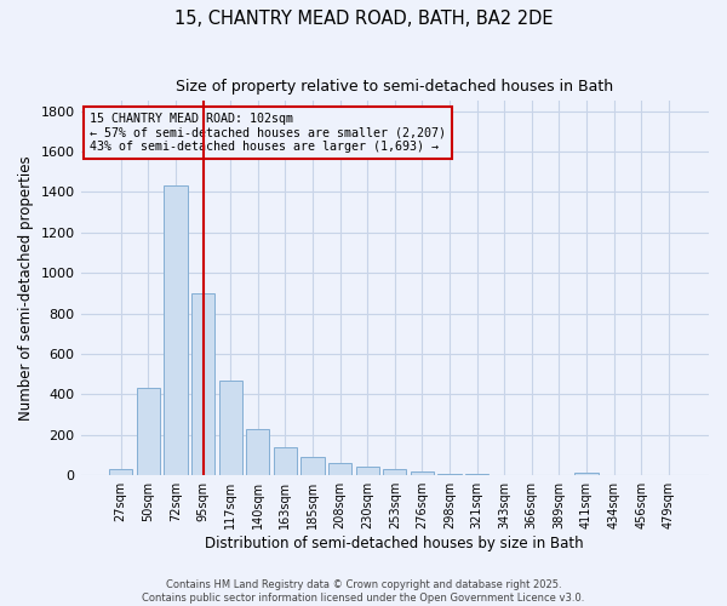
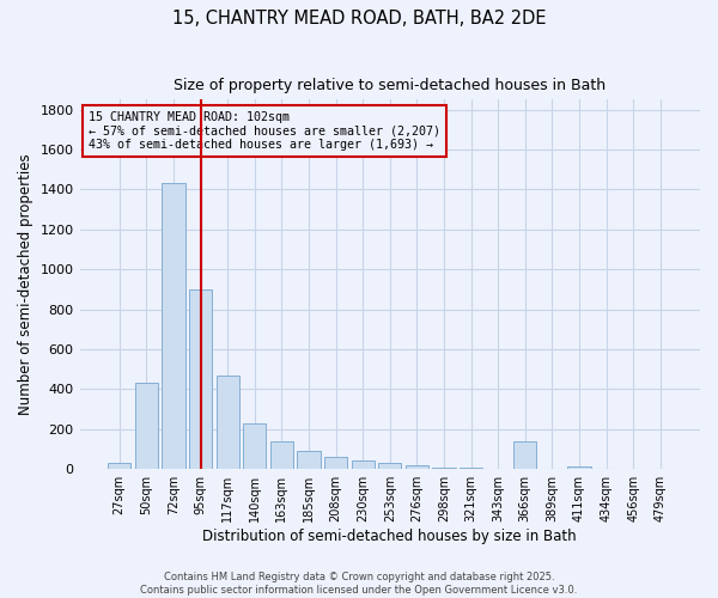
366sqm: 0 -> 140
